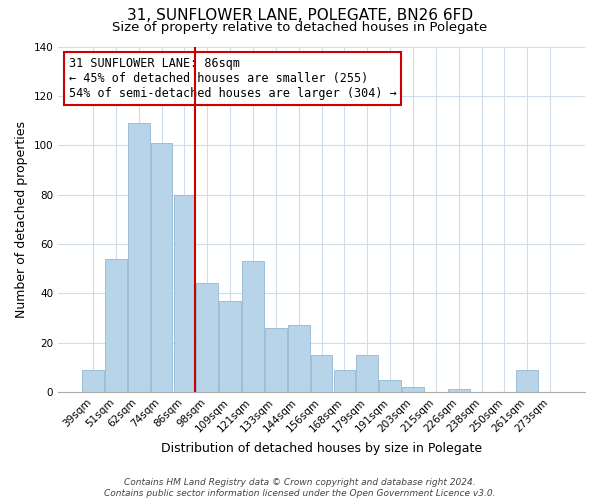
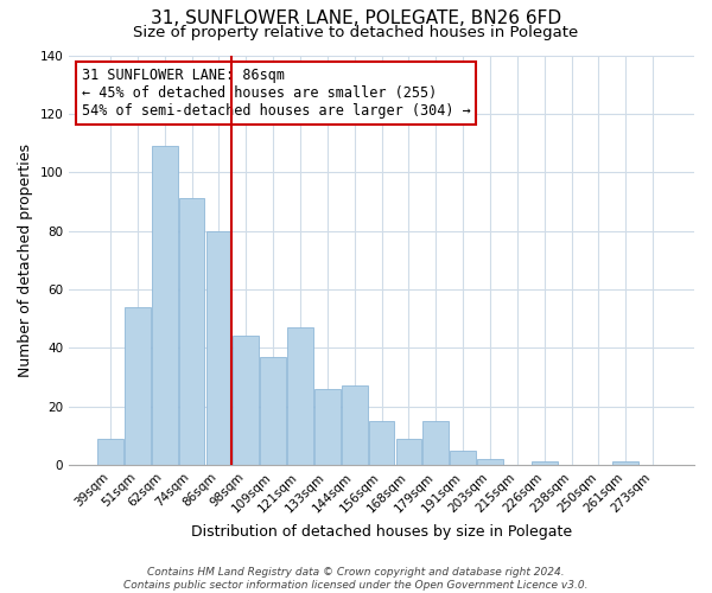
74sqm: 101 -> 91
121sqm: 53 -> 47
261sqm: 9 -> 1
